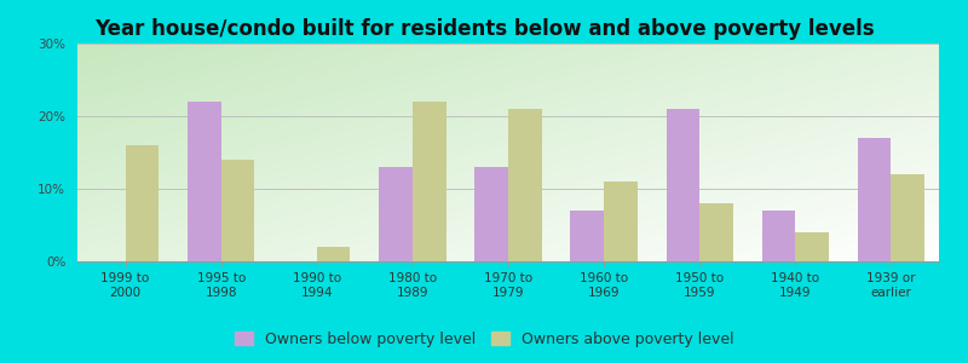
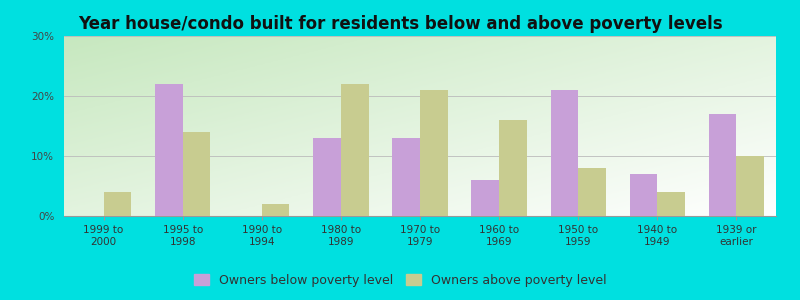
Owners above poverty level/1999 to 2000: 16% -> 4%
Owners below poverty level/1960 to 1969: 7% -> 6%
Owners above poverty level/1960 to 1969: 11% -> 16%
Owners above poverty level/1939 or earlier: 12% -> 10%
